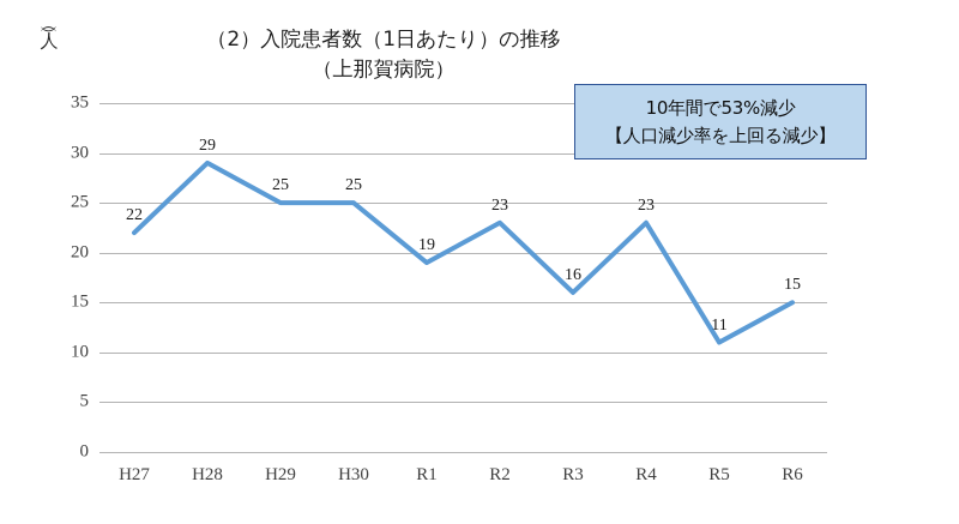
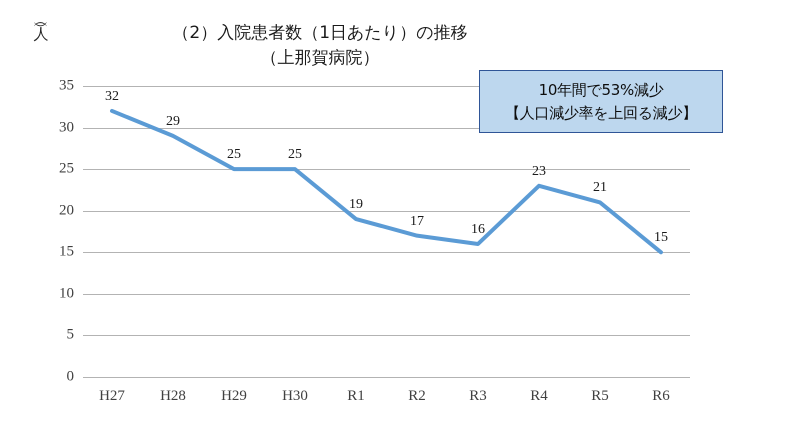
H27: 22 -> 32
R2: 23 -> 17
R5: 11 -> 21
